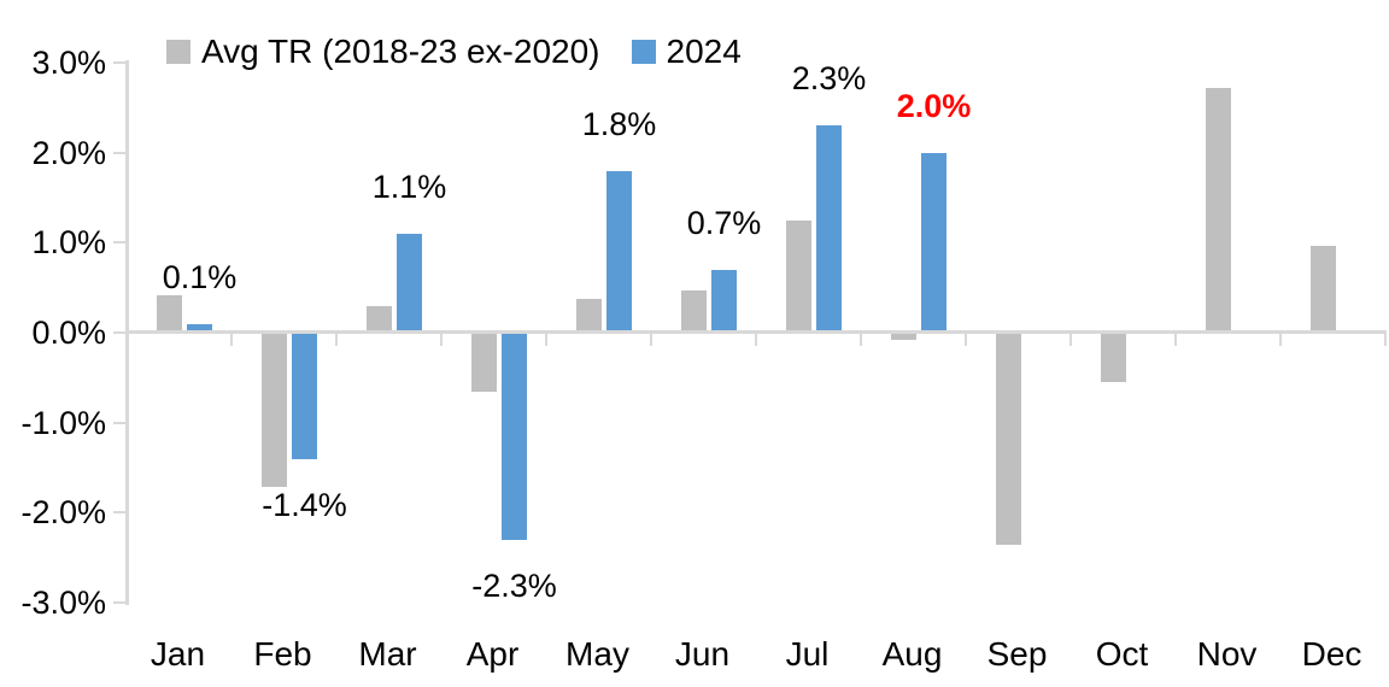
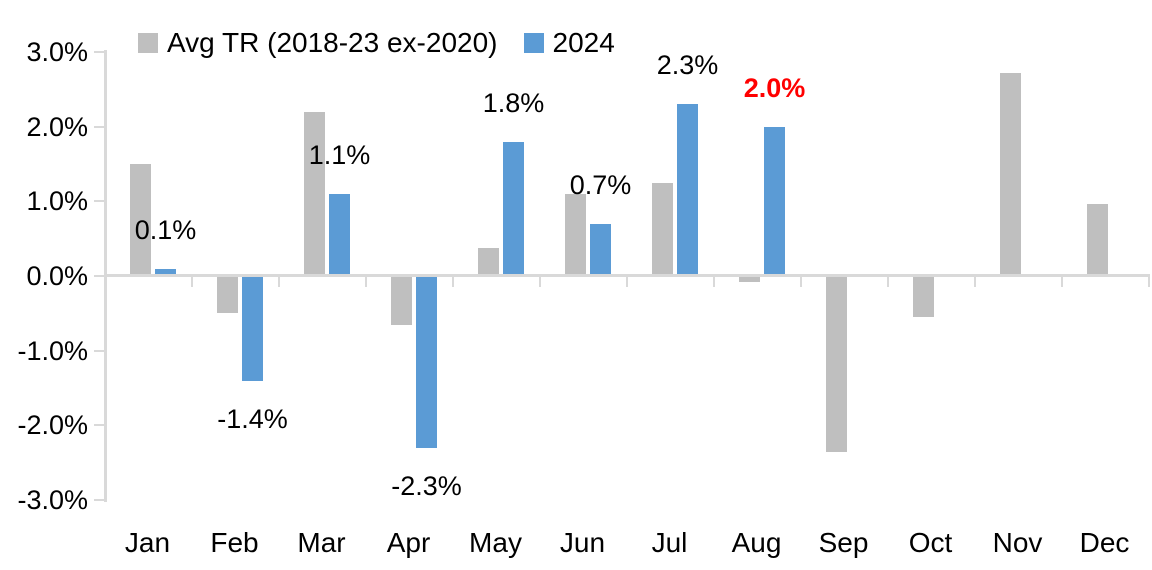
Avg TR (2018-23 ex-2020)/Jan: 0.4% -> 1.5%
Avg TR (2018-23 ex-2020)/Feb: -1.7% -> -0.5%
Avg TR (2018-23 ex-2020)/Mar: 0.3% -> 2.2%
Avg TR (2018-23 ex-2020)/Jun: 0.5% -> 1.1%
